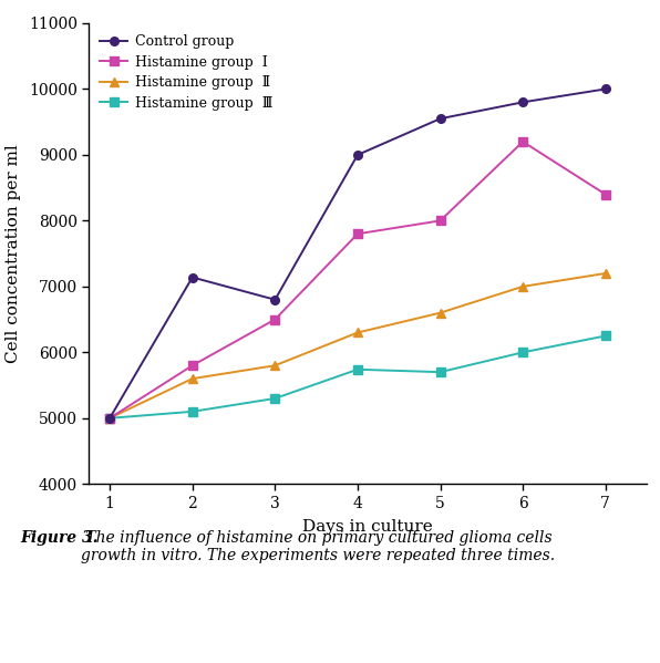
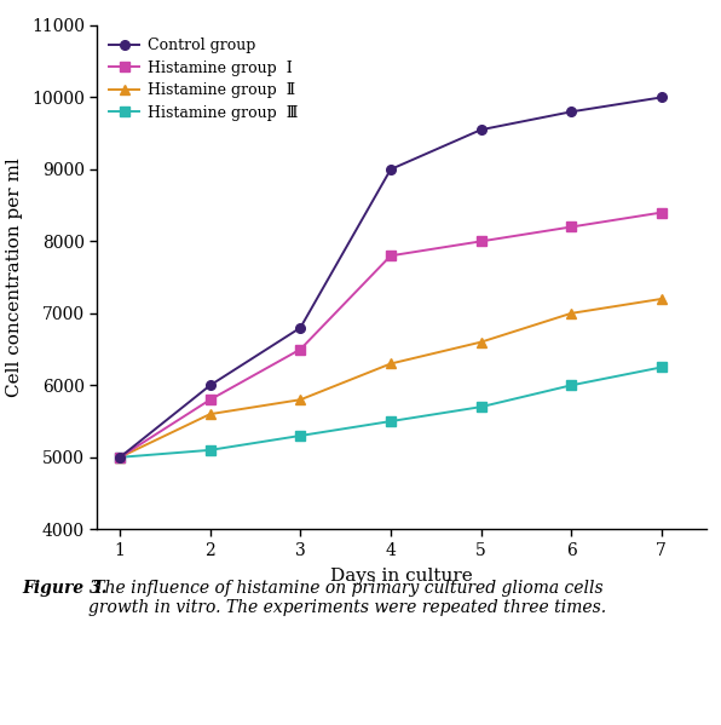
Control group/2: 7140 -> 6000
Histamine group Ⅲ/4: 5740 -> 5500
Histamine group Ⅰ/6: 9200 -> 8200
